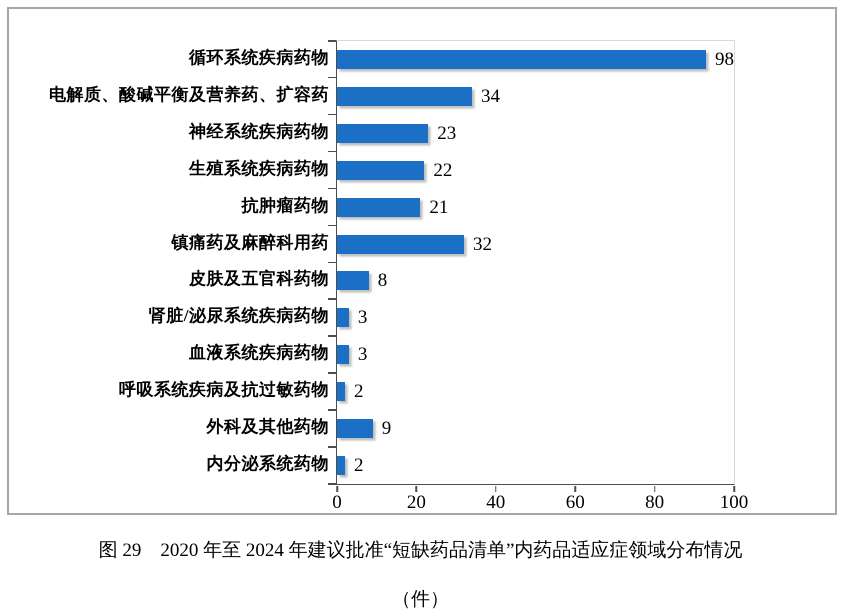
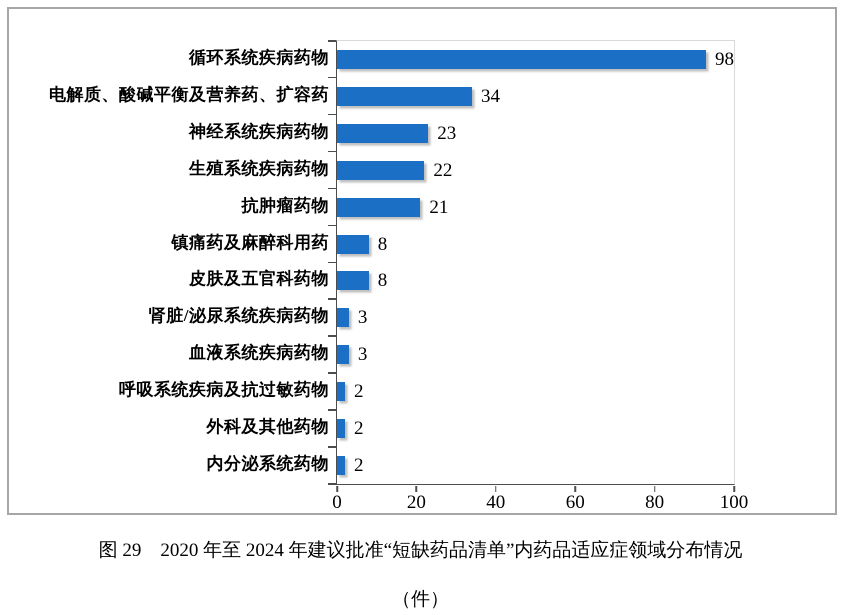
镇痛药及麻醉科用药: 32 -> 8
外科及其他药物: 9 -> 2
